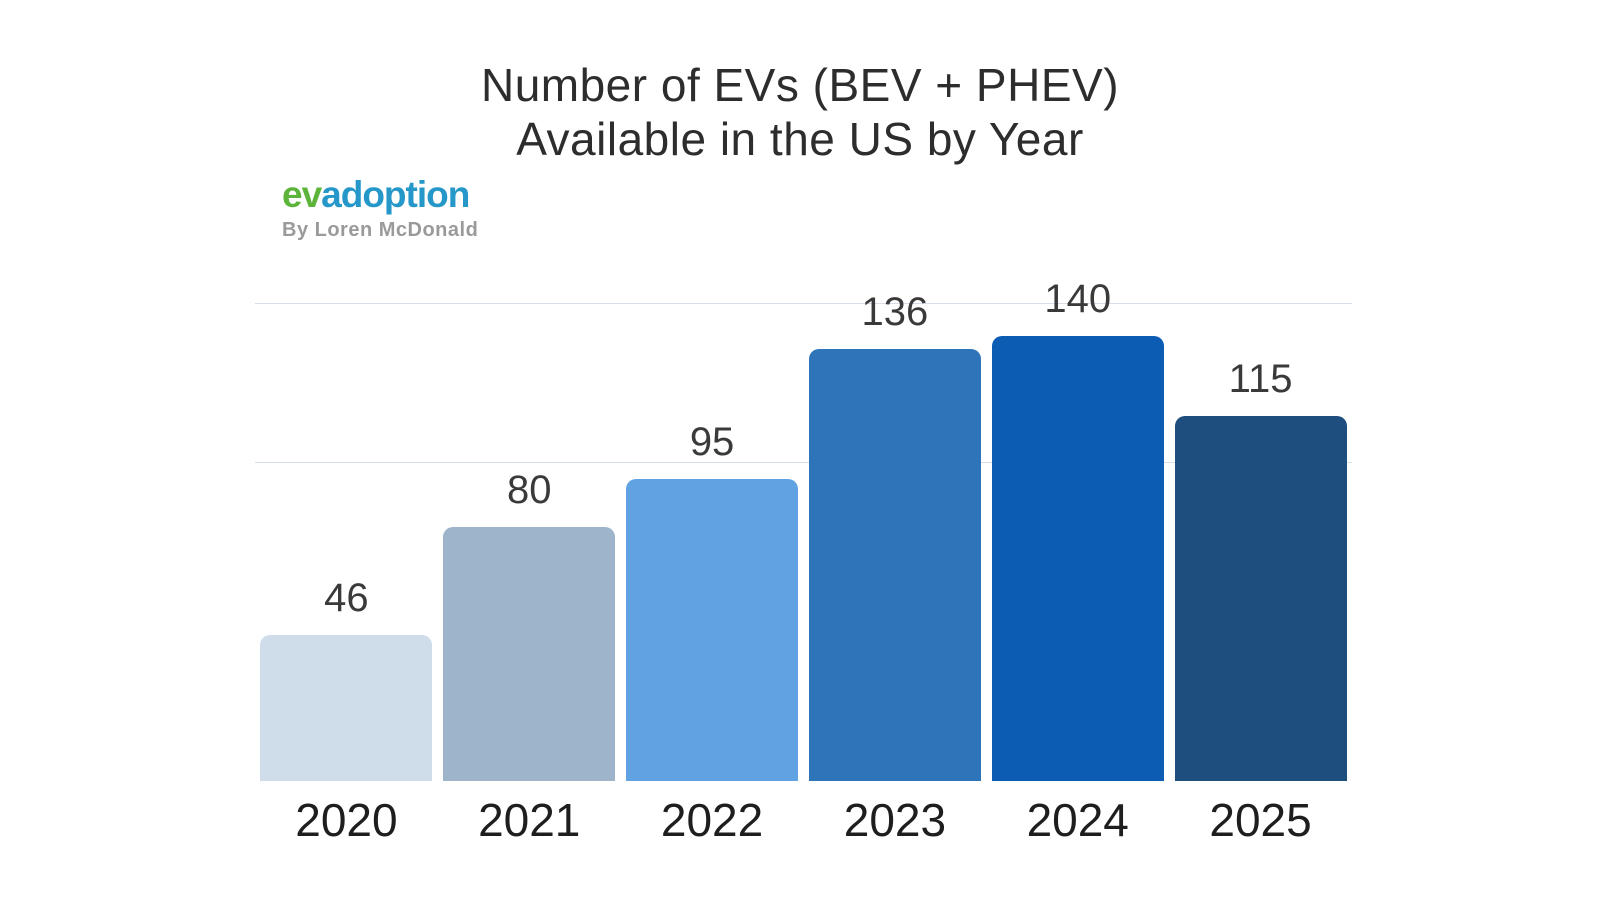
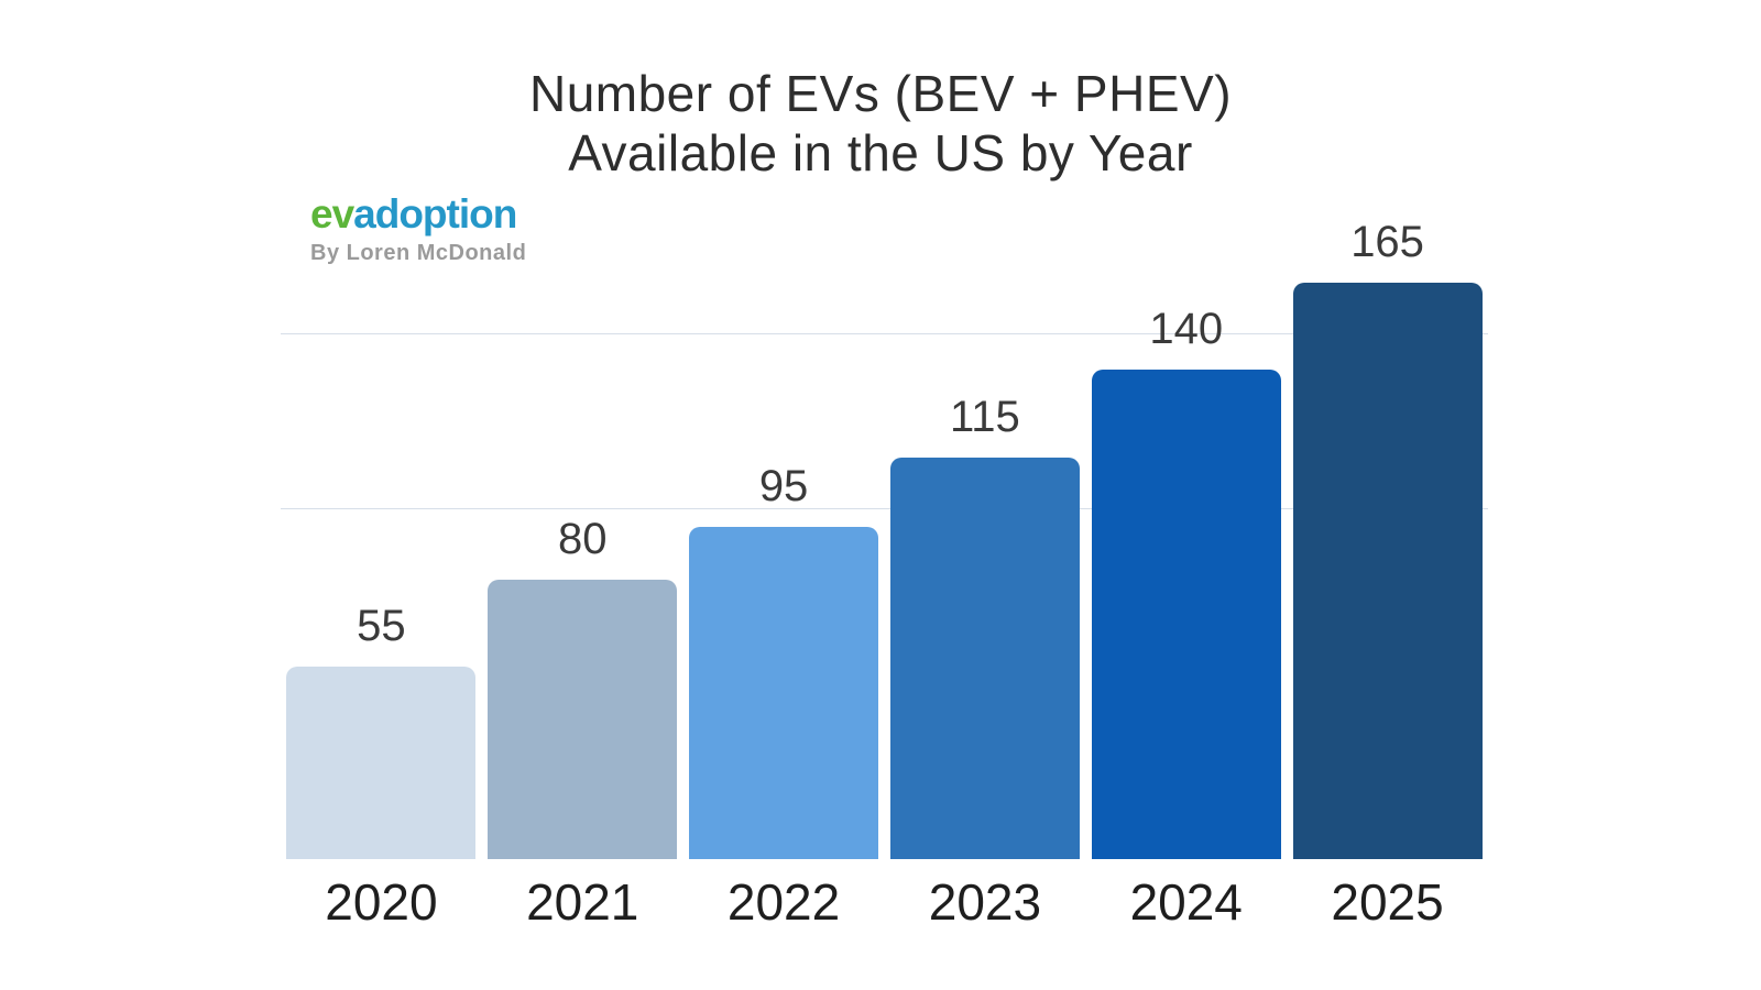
2020: 46 -> 55
2023: 136 -> 115
2025: 115 -> 165
